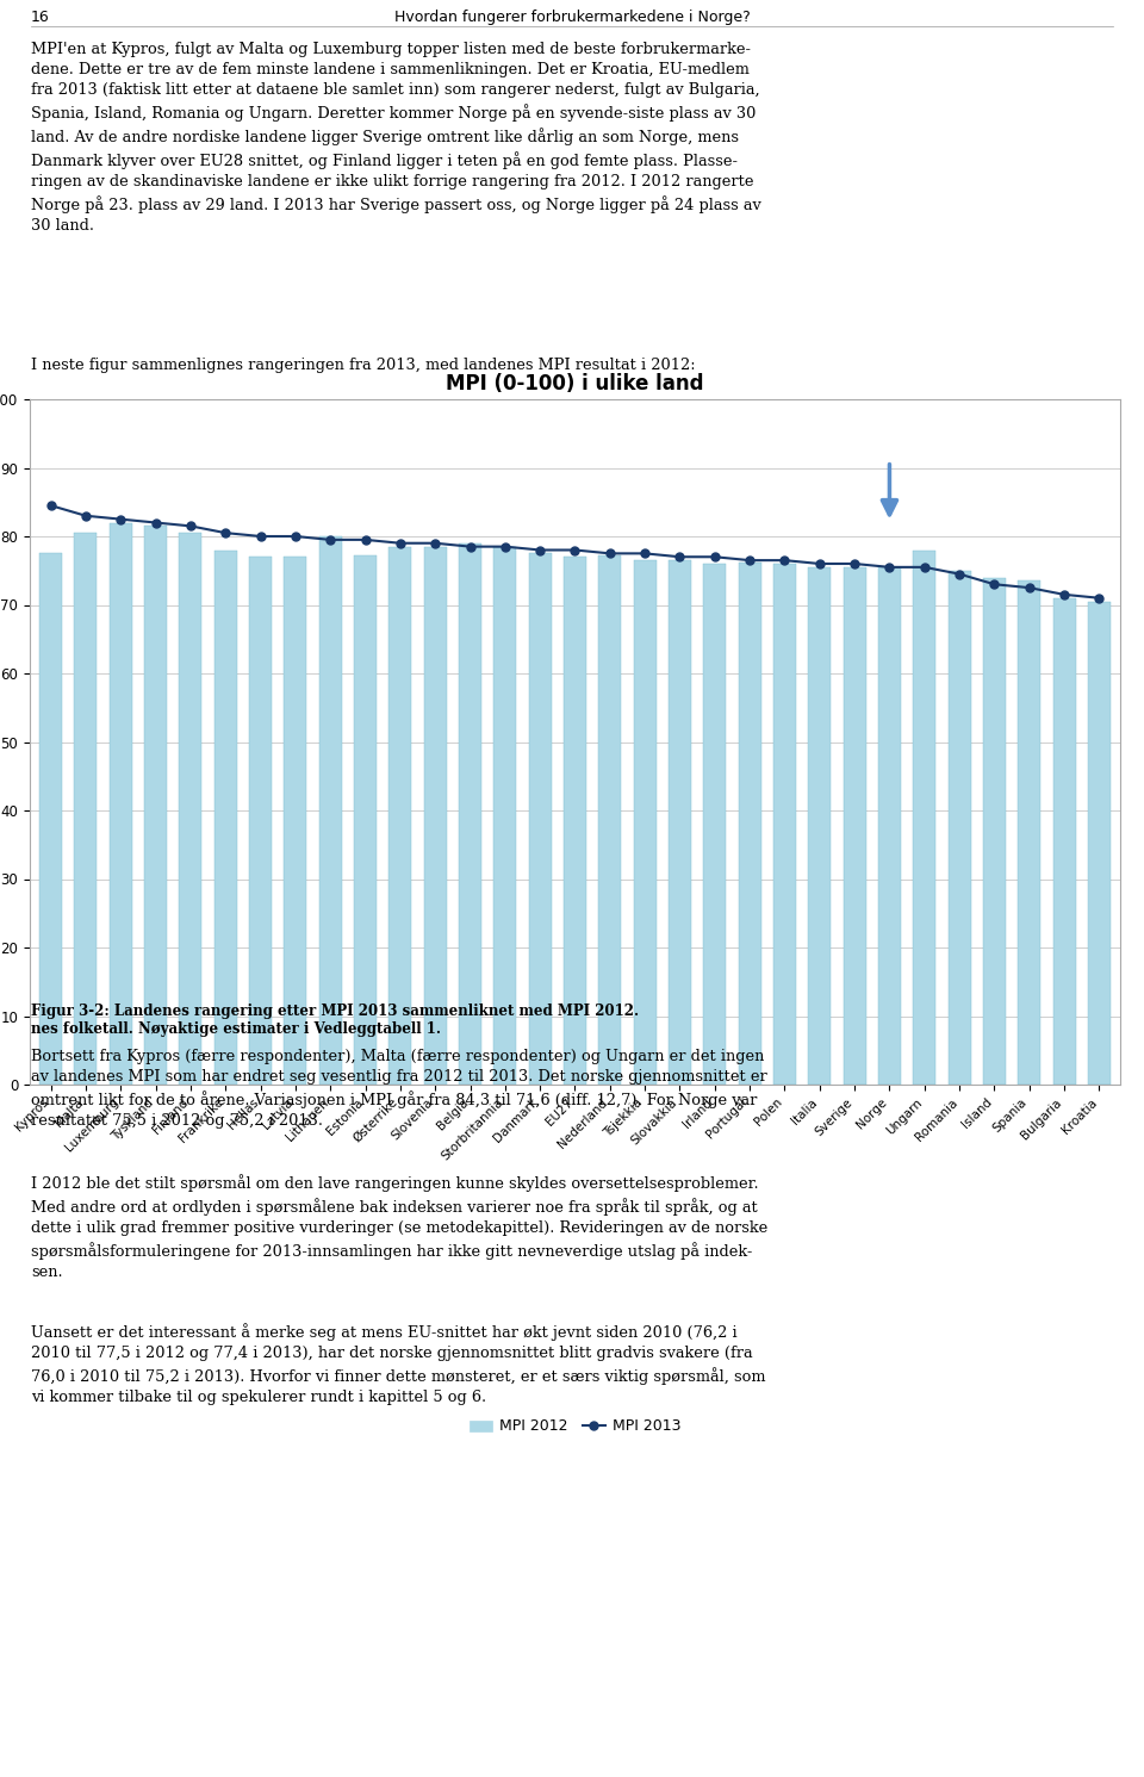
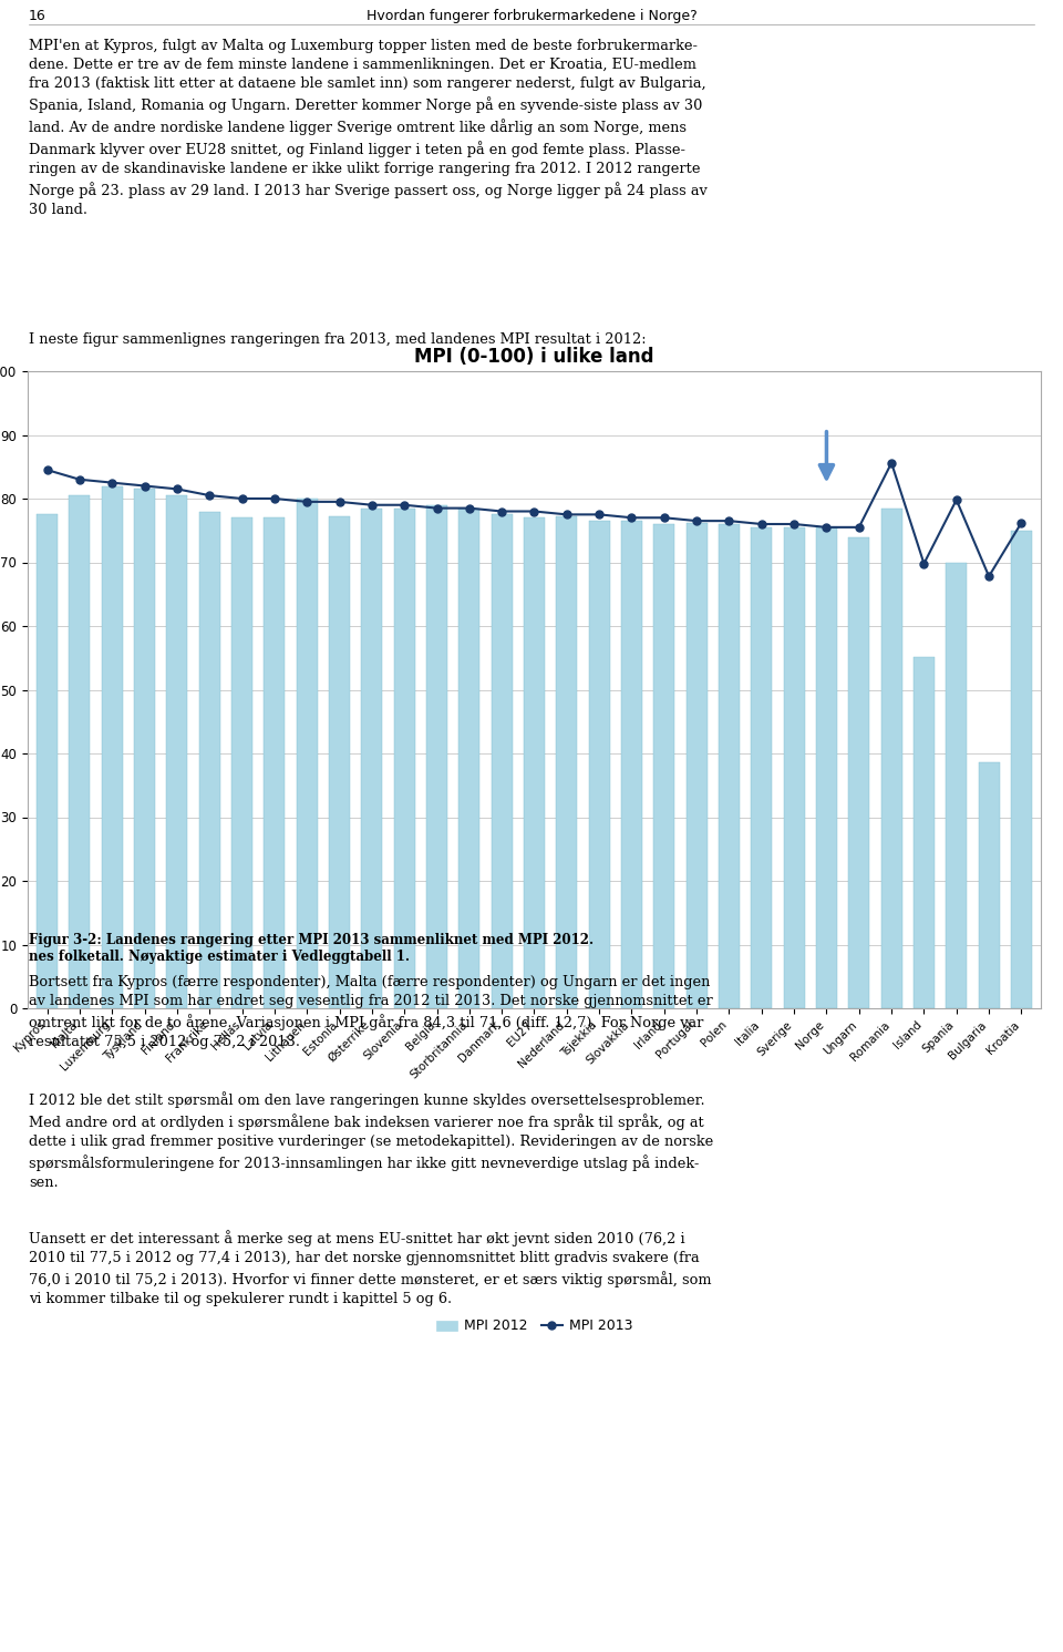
MPI 2012/Ungarn: 78.0 -> 74.0
MPI 2012/Romania: 75.0 -> 78.4
MPI 2013/Romania: 74.5 -> 85.6
MPI 2012/Island: 74.0 -> 55.2
MPI 2013/Island: 73.0 -> 69.8
MPI 2012/Spania: 73.5 -> 70.0
MPI 2013/Spania: 72.5 -> 79.8
MPI 2012/Bulgaria: 71.0 -> 38.6
MPI 2013/Bulgaria: 71.5 -> 67.8
MPI 2012/Kroatia: 70.5 -> 75.0
MPI 2013/Kroatia: 71.0 -> 76.2
